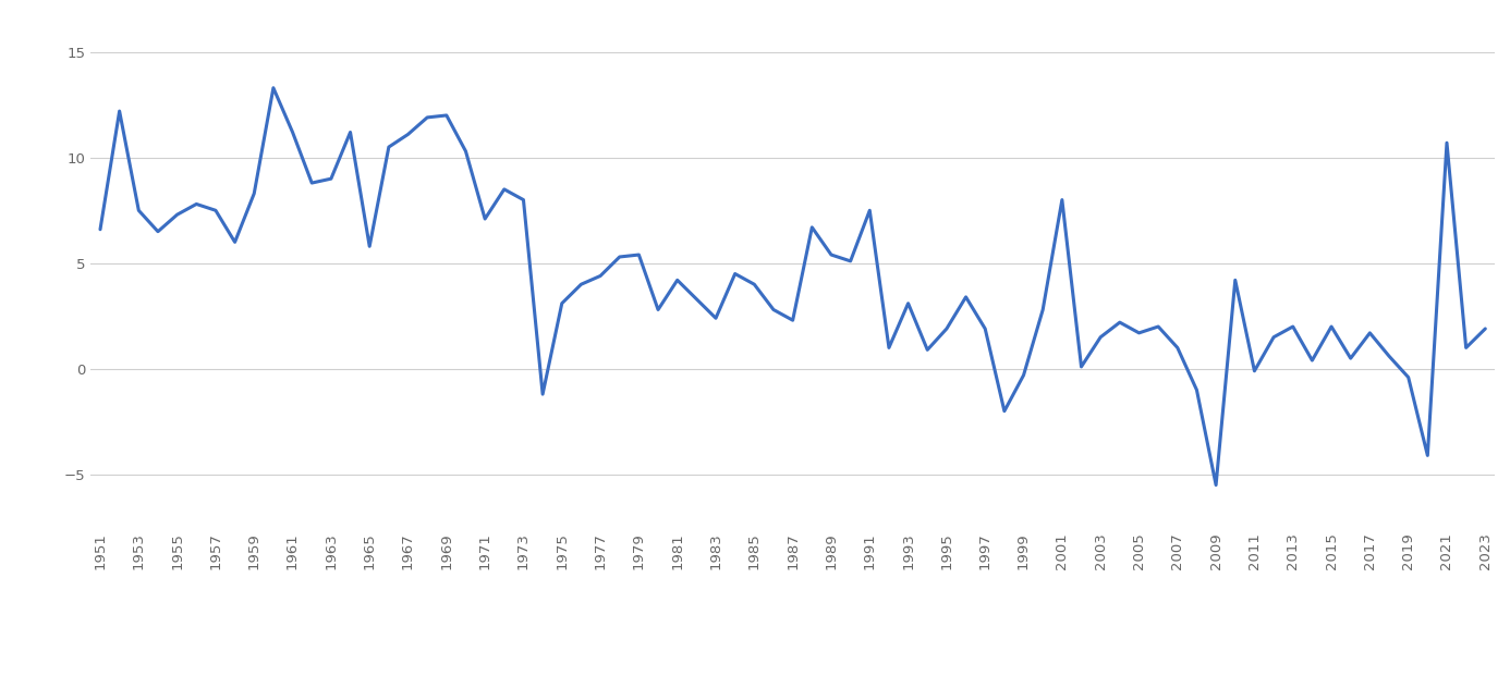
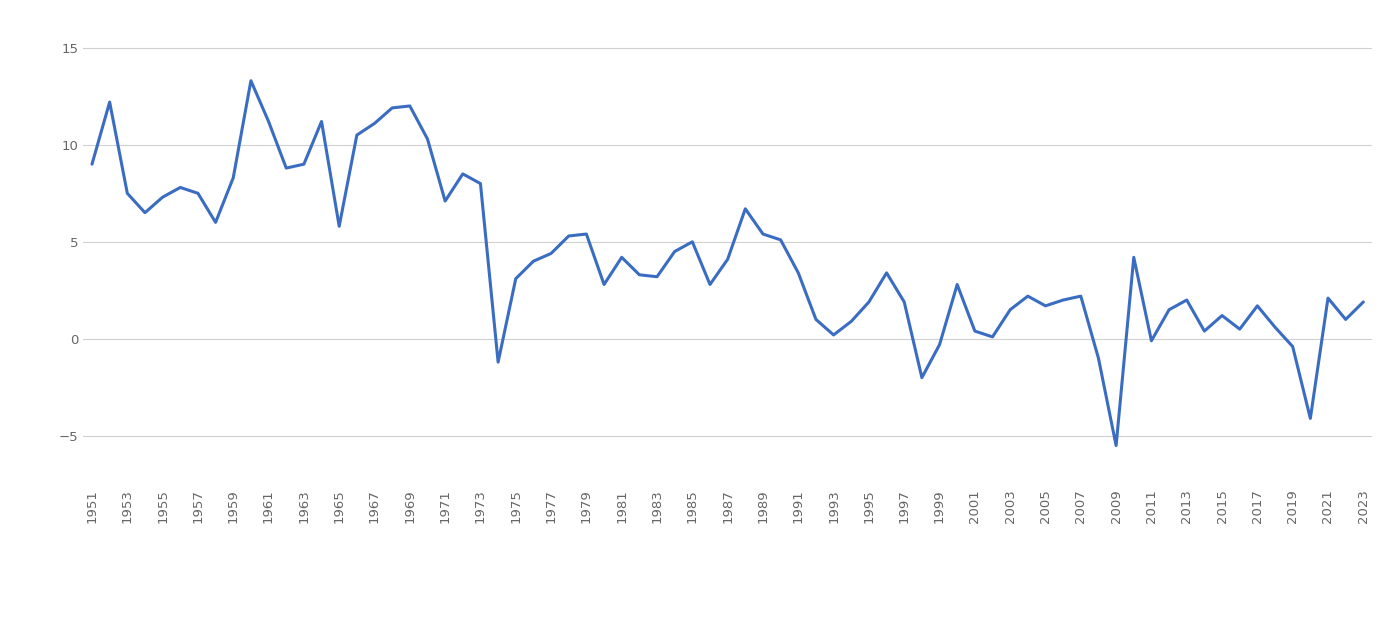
1951: 6.6 -> 9.0
1983: 2.4 -> 3.2
1985: 4.0 -> 5.0
1987: 2.3 -> 4.1
1991: 7.5 -> 3.4
1993: 3.1 -> 0.2
2001: 8.0 -> 0.4
2007: 1.0 -> 2.2
2015: 2.0 -> 1.2
2021: 10.7 -> 2.1
